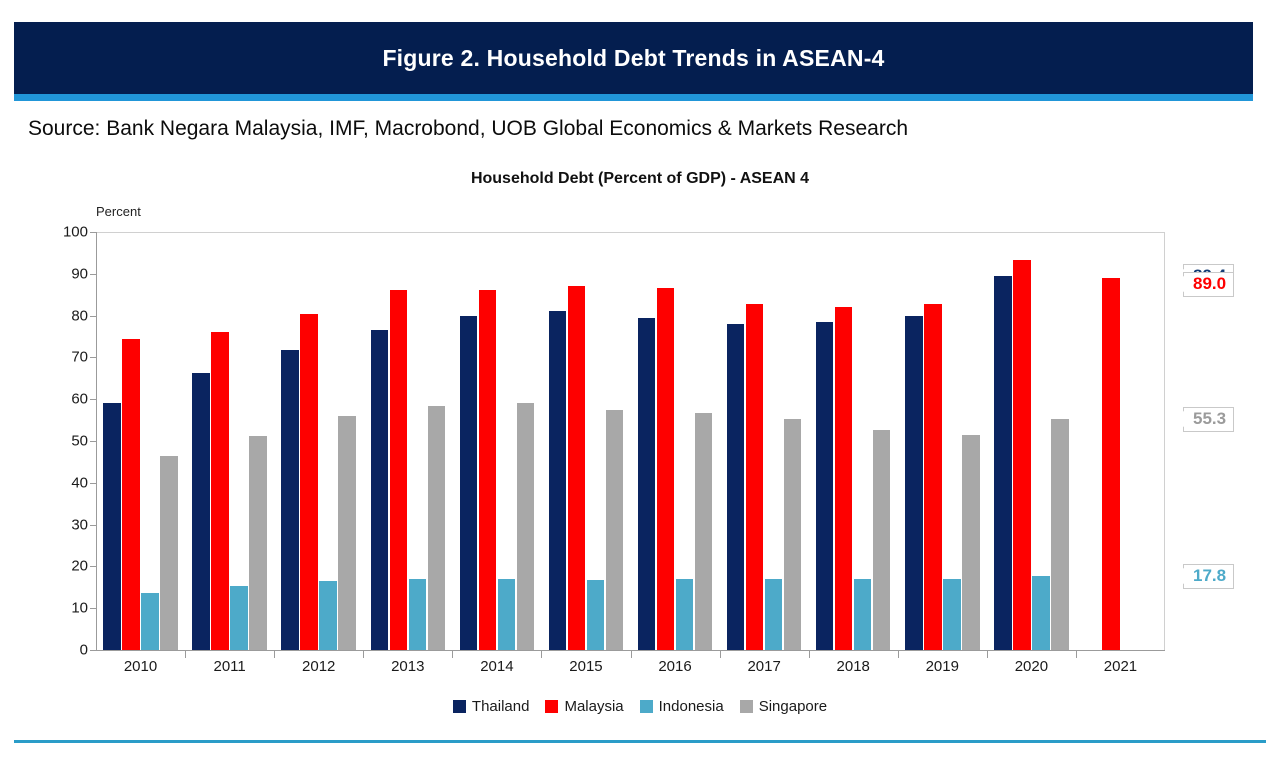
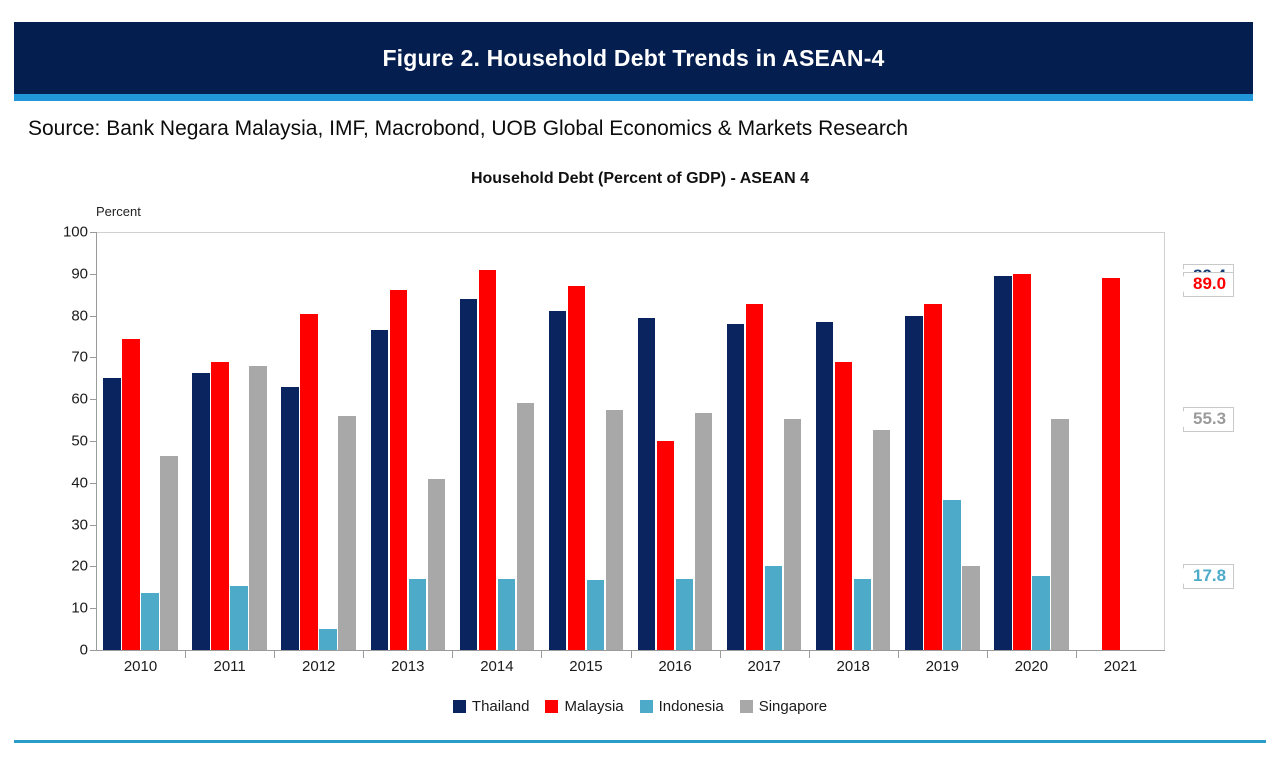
Thailand/2010: 59 -> 65
Malaysia/2011: 76 -> 69
Singapore/2011: 51 -> 68
Thailand/2012: 72 -> 63
Indonesia/2012: 16 -> 5
Singapore/2013: 58 -> 41
Thailand/2014: 80 -> 84
Malaysia/2014: 86 -> 91
Malaysia/2016: 87 -> 50
Indonesia/2017: 17 -> 20
Malaysia/2018: 82 -> 69
Indonesia/2019: 17 -> 36
Singapore/2019: 52 -> 20
Malaysia/2020: 93 -> 90
